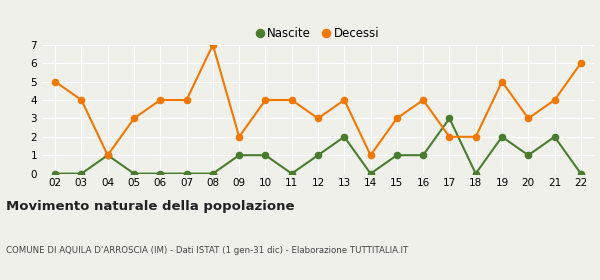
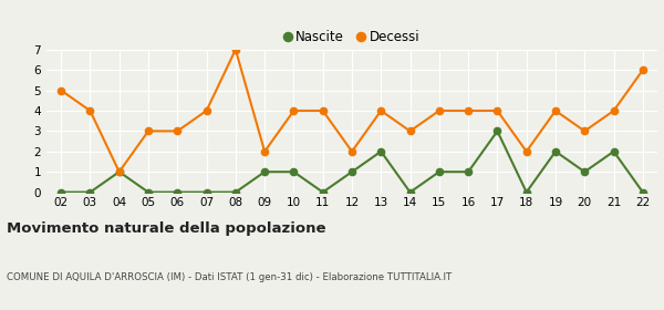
Decessi/06: 4 -> 3
Decessi/12: 3 -> 2
Decessi/14: 1 -> 3
Decessi/15: 3 -> 4
Decessi/17: 2 -> 4
Decessi/19: 5 -> 4
